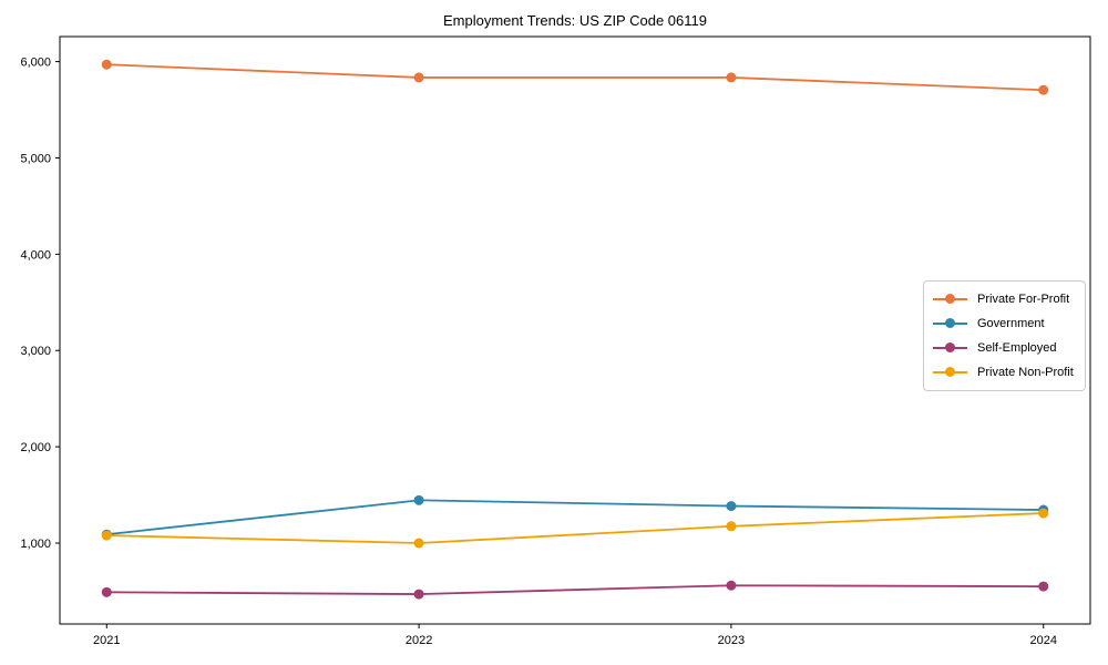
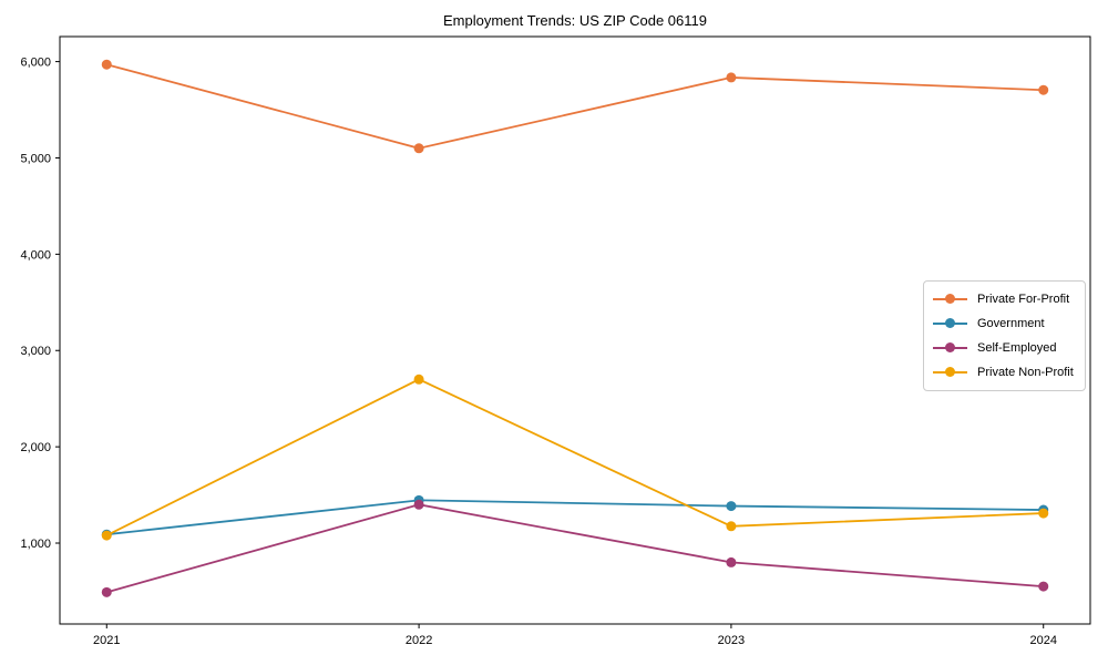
Private For-Profit/2022: 5800 -> 5100
Self-Employed/2022: 500 -> 1400
Private Non-Profit/2022: 1000 -> 2700
Self-Employed/2023: 600 -> 800
